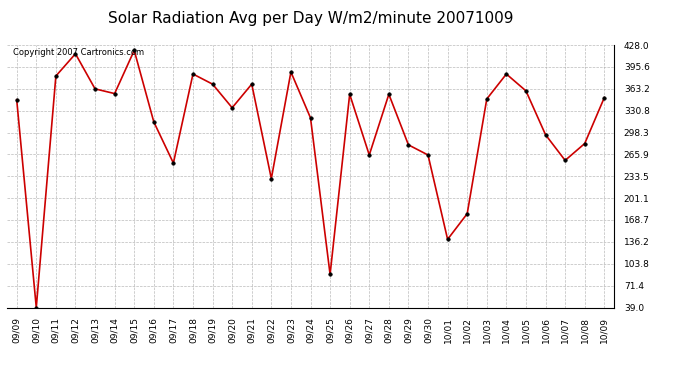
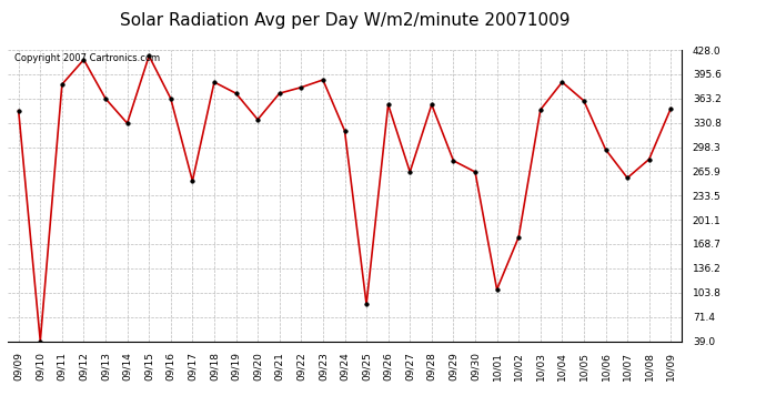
09/14: 356 -> 330
09/16: 314 -> 363
09/22: 230 -> 378
10/01: 140 -> 108
